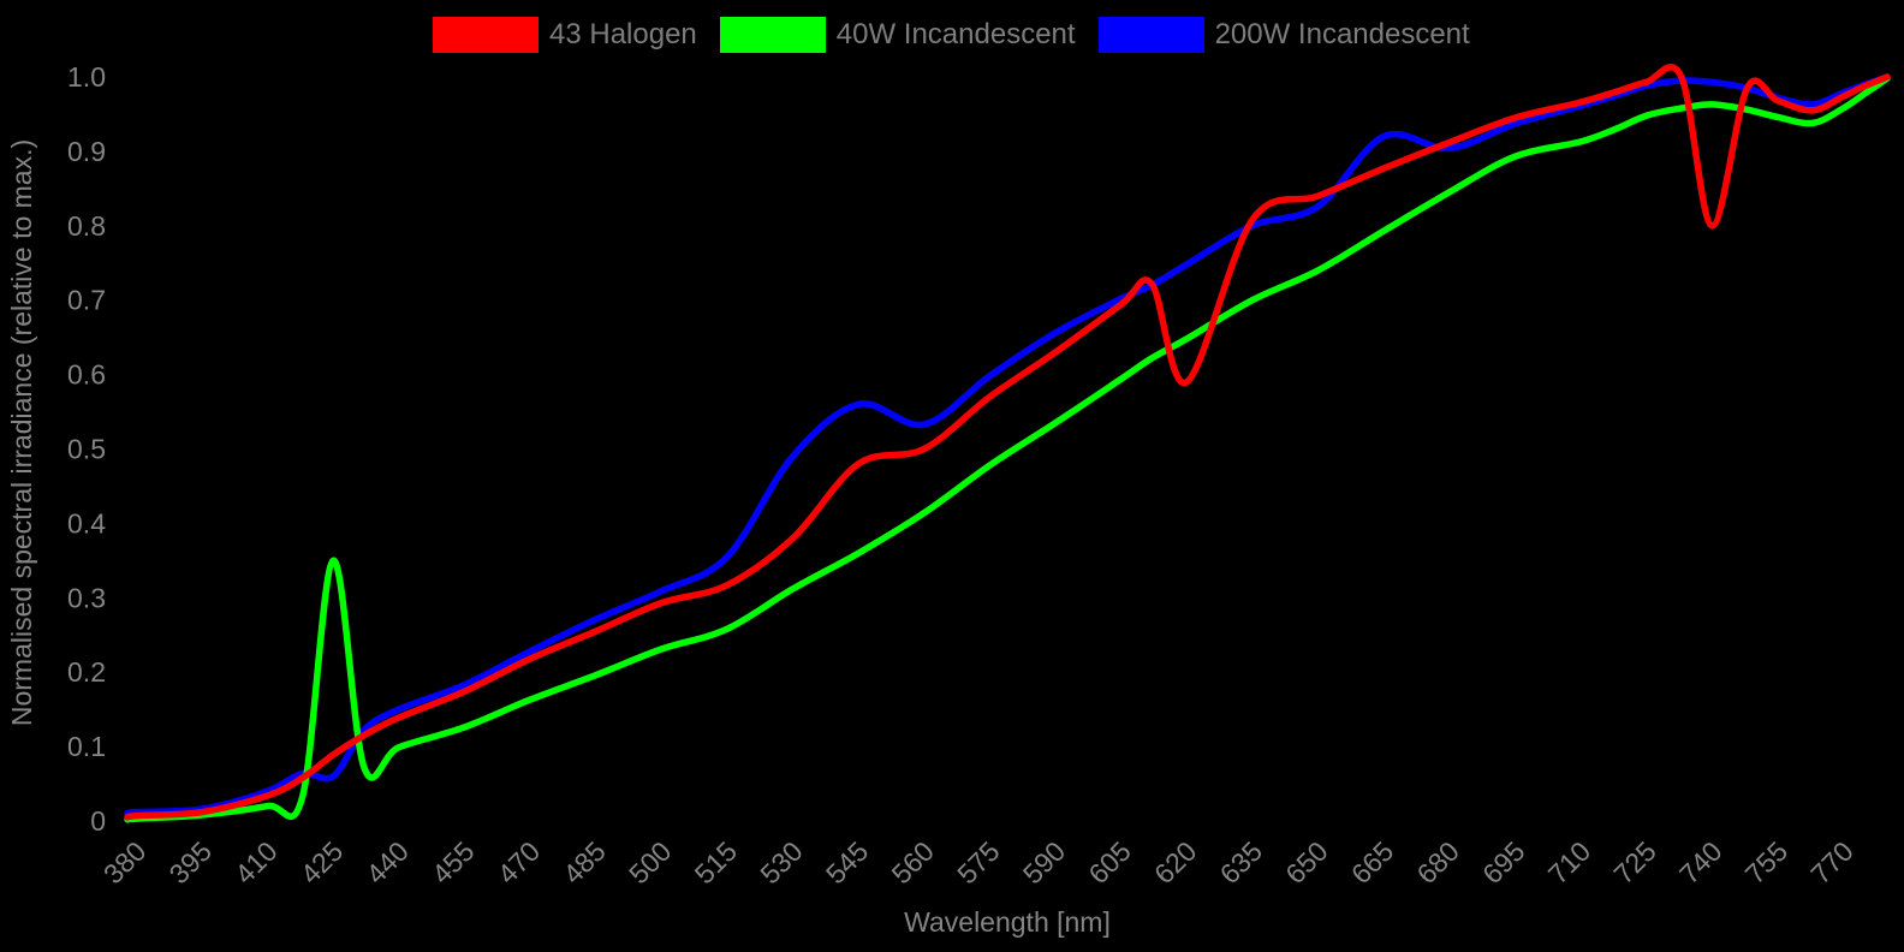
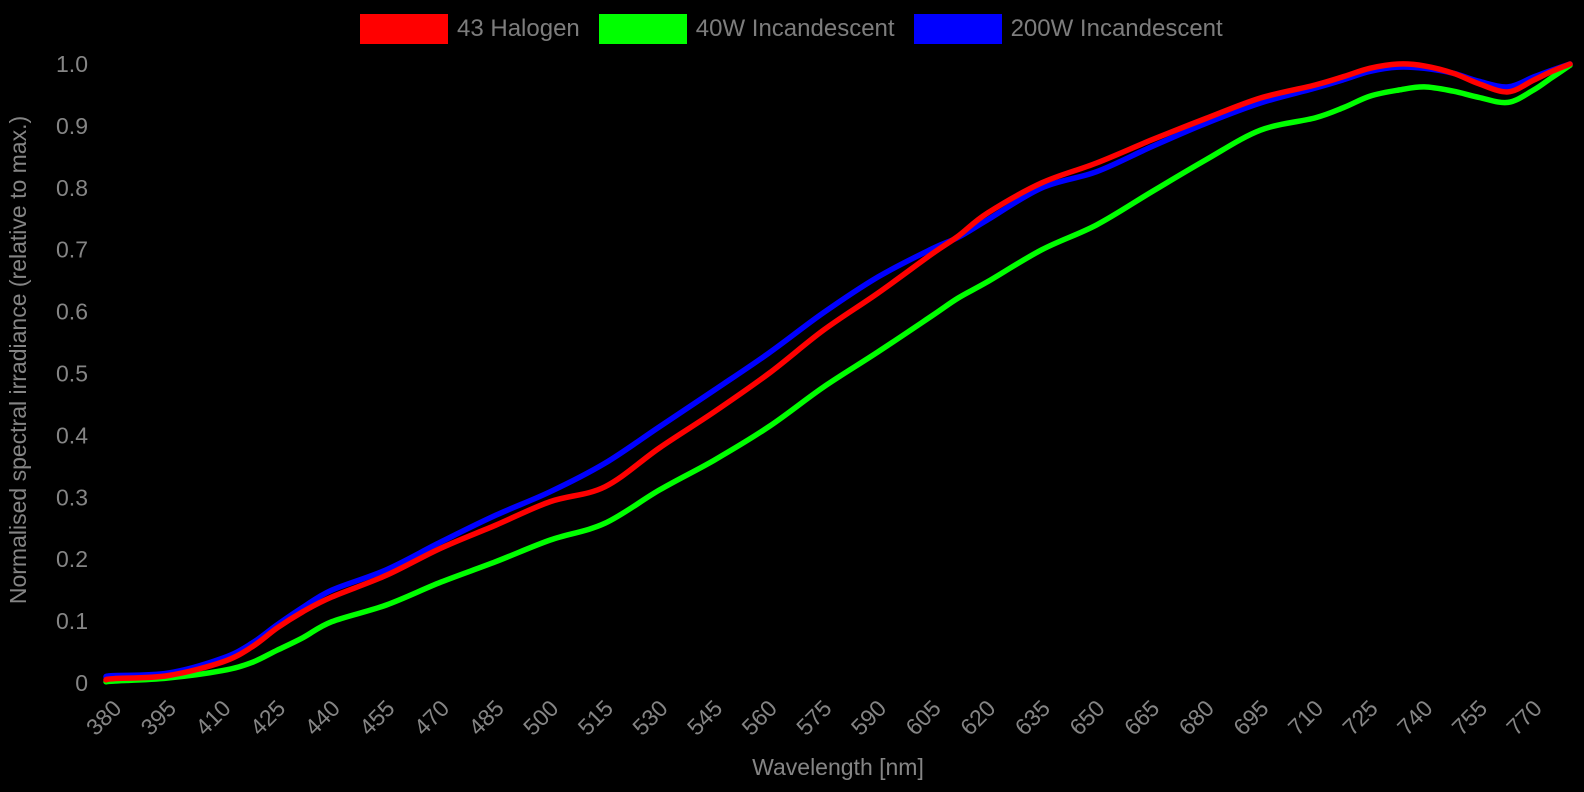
40W Incandescent/425: 0.35 -> 0.05
200W Incandescent/425: 0.06 -> 0.09
200W Incandescent/530: 0.49 -> 0.41
43 Halogen/545: 0.48 -> 0.44
200W Incandescent/545: 0.56 -> 0.47
43 Halogen/620: 0.59 -> 0.76
200W Incandescent/665: 0.92 -> 0.87
43 Halogen/740: 0.80 -> 1.00
